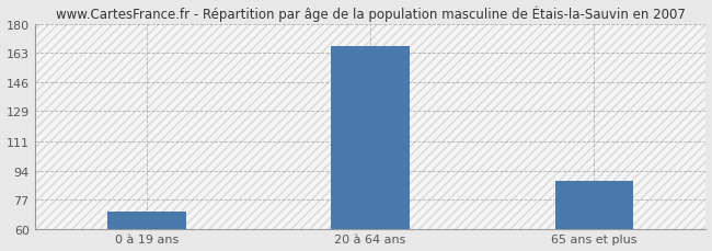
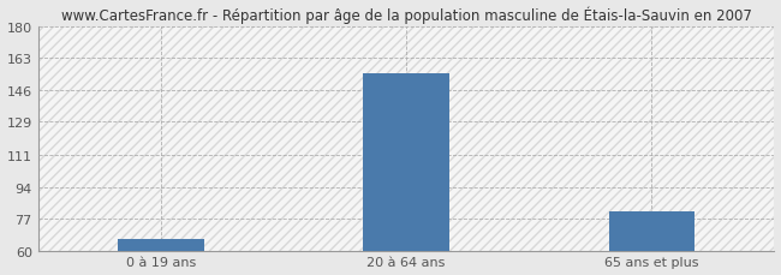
0 à 19 ans: 70 -> 66
20 à 64 ans: 167 -> 155
65 ans et plus: 88 -> 81
